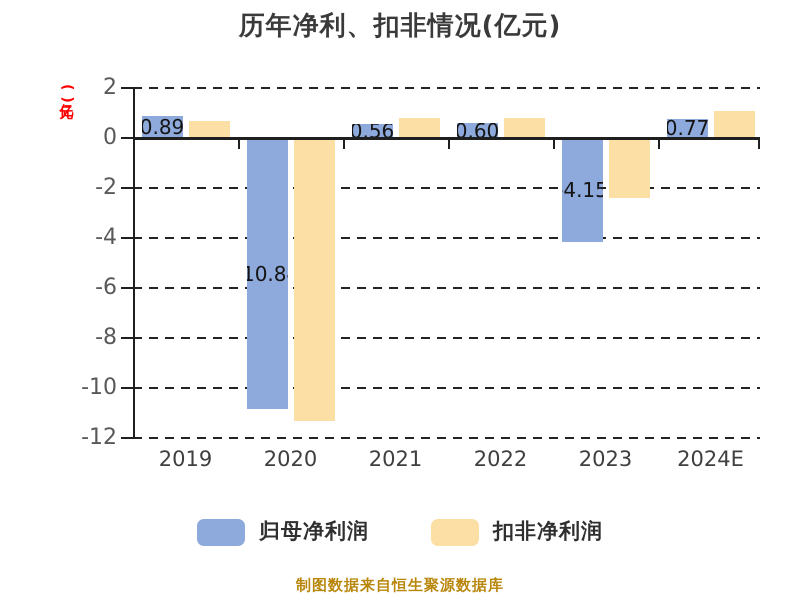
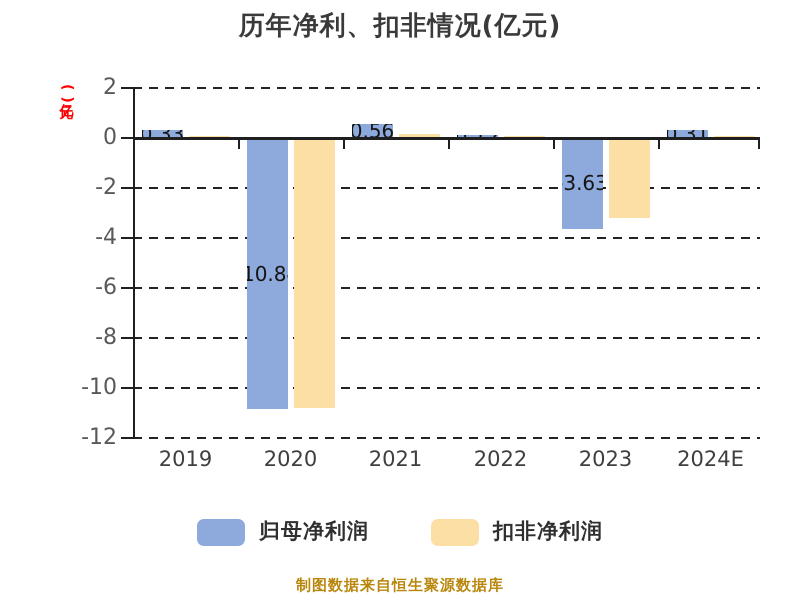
归母净利润/2019: 0.89 -> 0.33
扣非净利润/2019: 0.7 -> 0.1
扣非净利润/2020: -11.3 -> -10.8
扣非净利润/2021: 0.8 -> 0.1
归母净利润/2022: 0.60 -> 0.12
扣非净利润/2022: 0.8 -> 0.1
归母净利润/2023: -4.15 -> -3.63
扣非净利润/2023: -2.4 -> -3.2
归母净利润/2024E: 0.77 -> 0.31
扣非净利润/2024E: 1.1 -> 0.1
